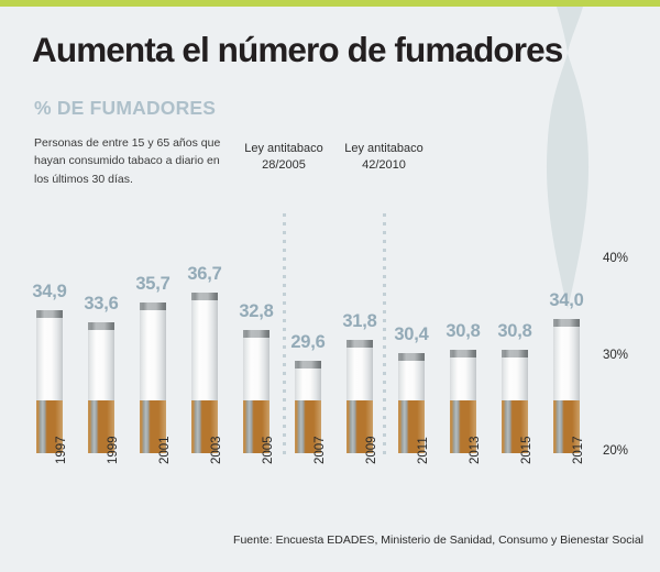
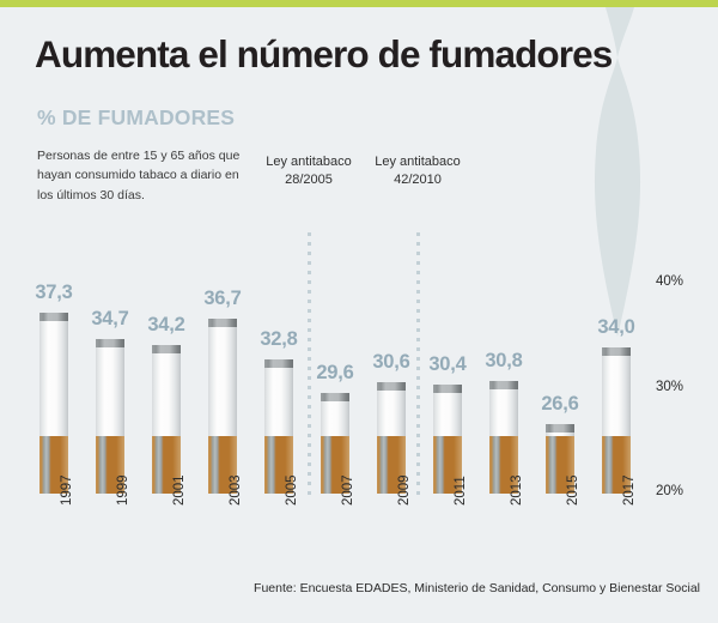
1997: 34,9 -> 37,3
1999: 33,6 -> 34,7
2001: 35,7 -> 34,2
2009: 31,8 -> 30,6
2015: 30,8 -> 26,6
